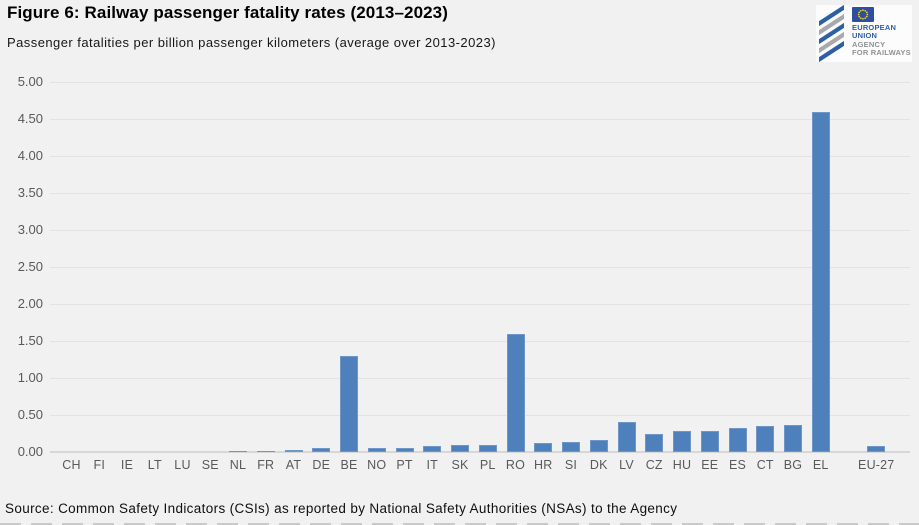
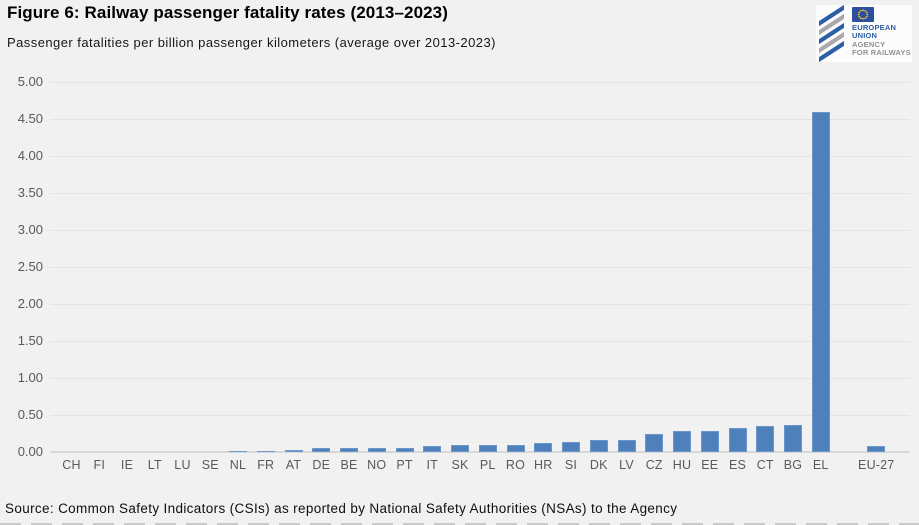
BE: 1.3 -> 0.1
RO: 1.6 -> 0.1
LV: 0.4 -> 0.2
